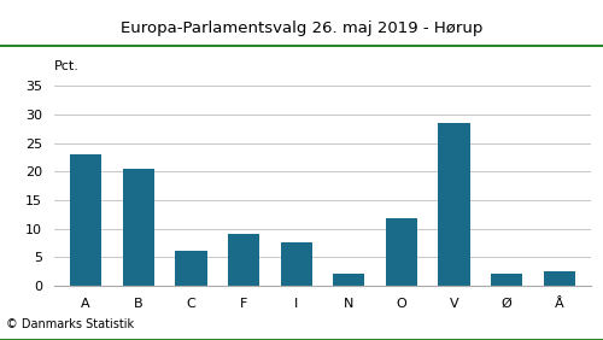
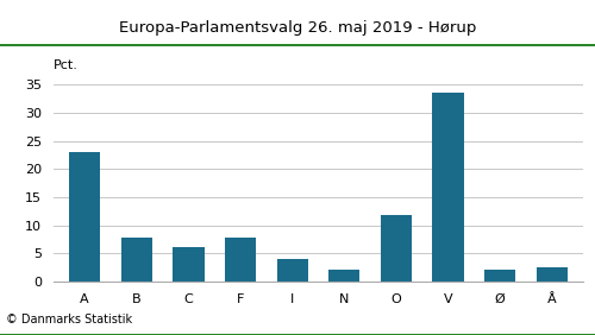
B: 20.5 -> 7.9
F: 9.0 -> 7.9
I: 7.5 -> 3.9
V: 28.5 -> 33.6
